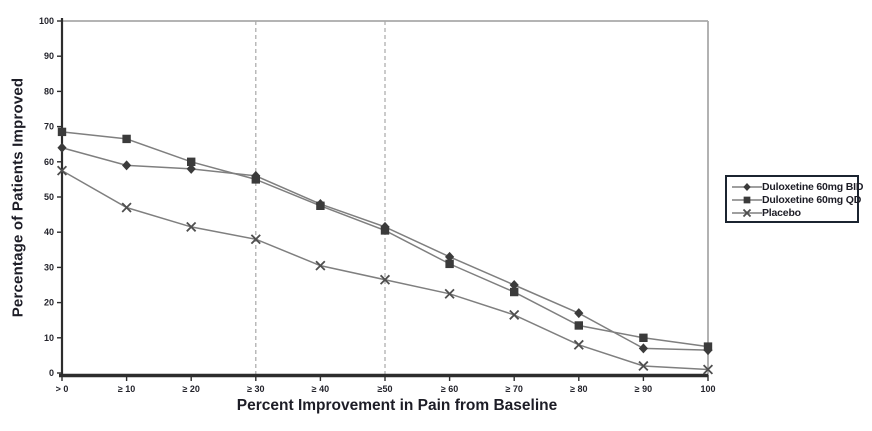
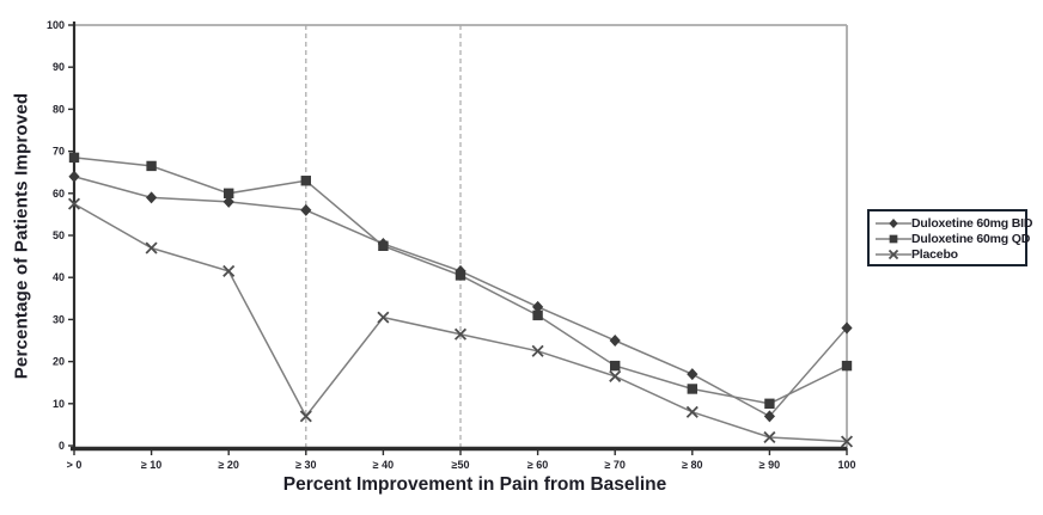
Duloxetine 60mg QD/≥ 30: 55 -> 63
Placebo/≥ 30: 38 -> 7
Duloxetine 60mg QD/≥ 70: 23 -> 19
Duloxetine 60mg BID/100: 6 -> 28
Duloxetine 60mg QD/100: 8 -> 19
